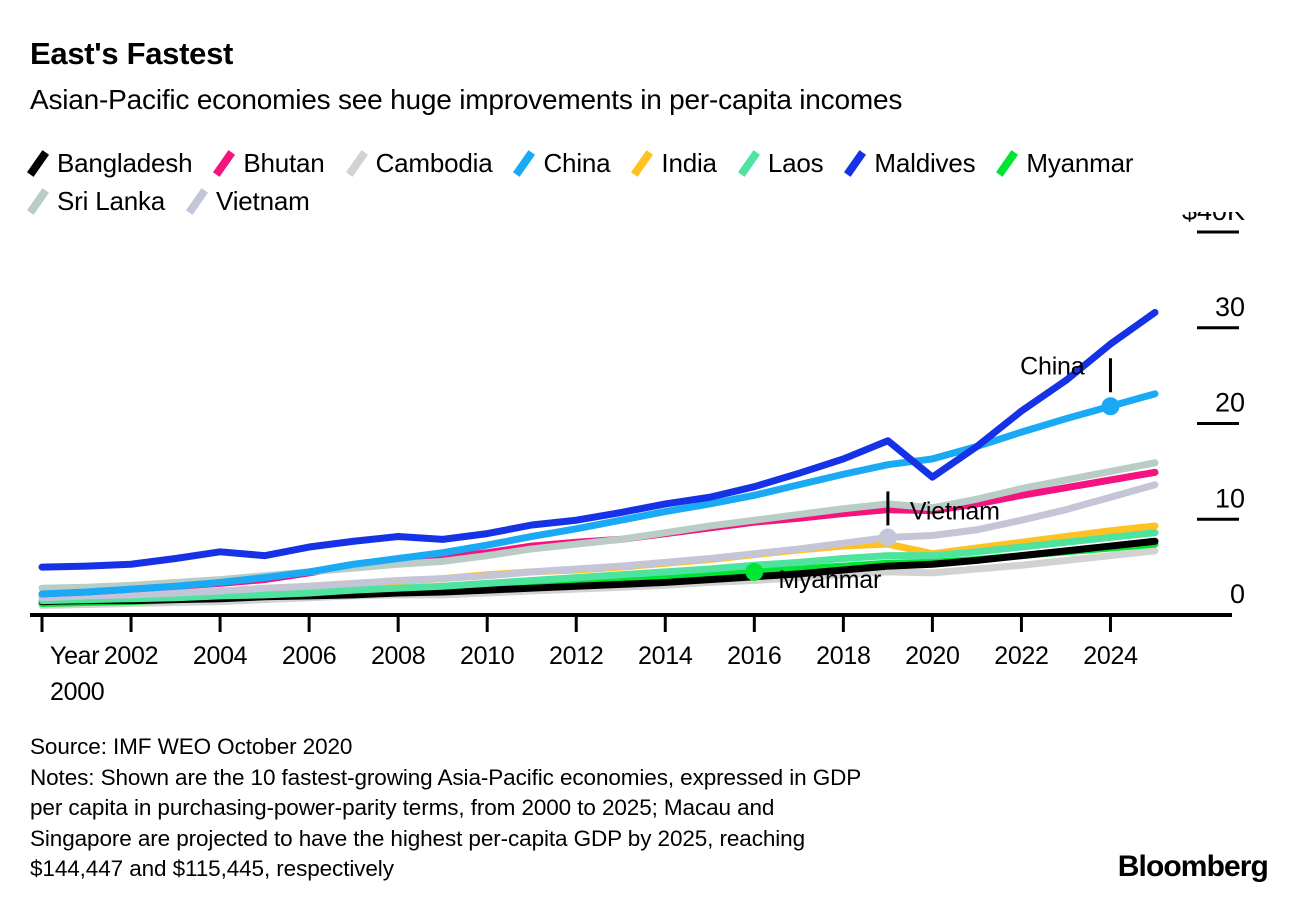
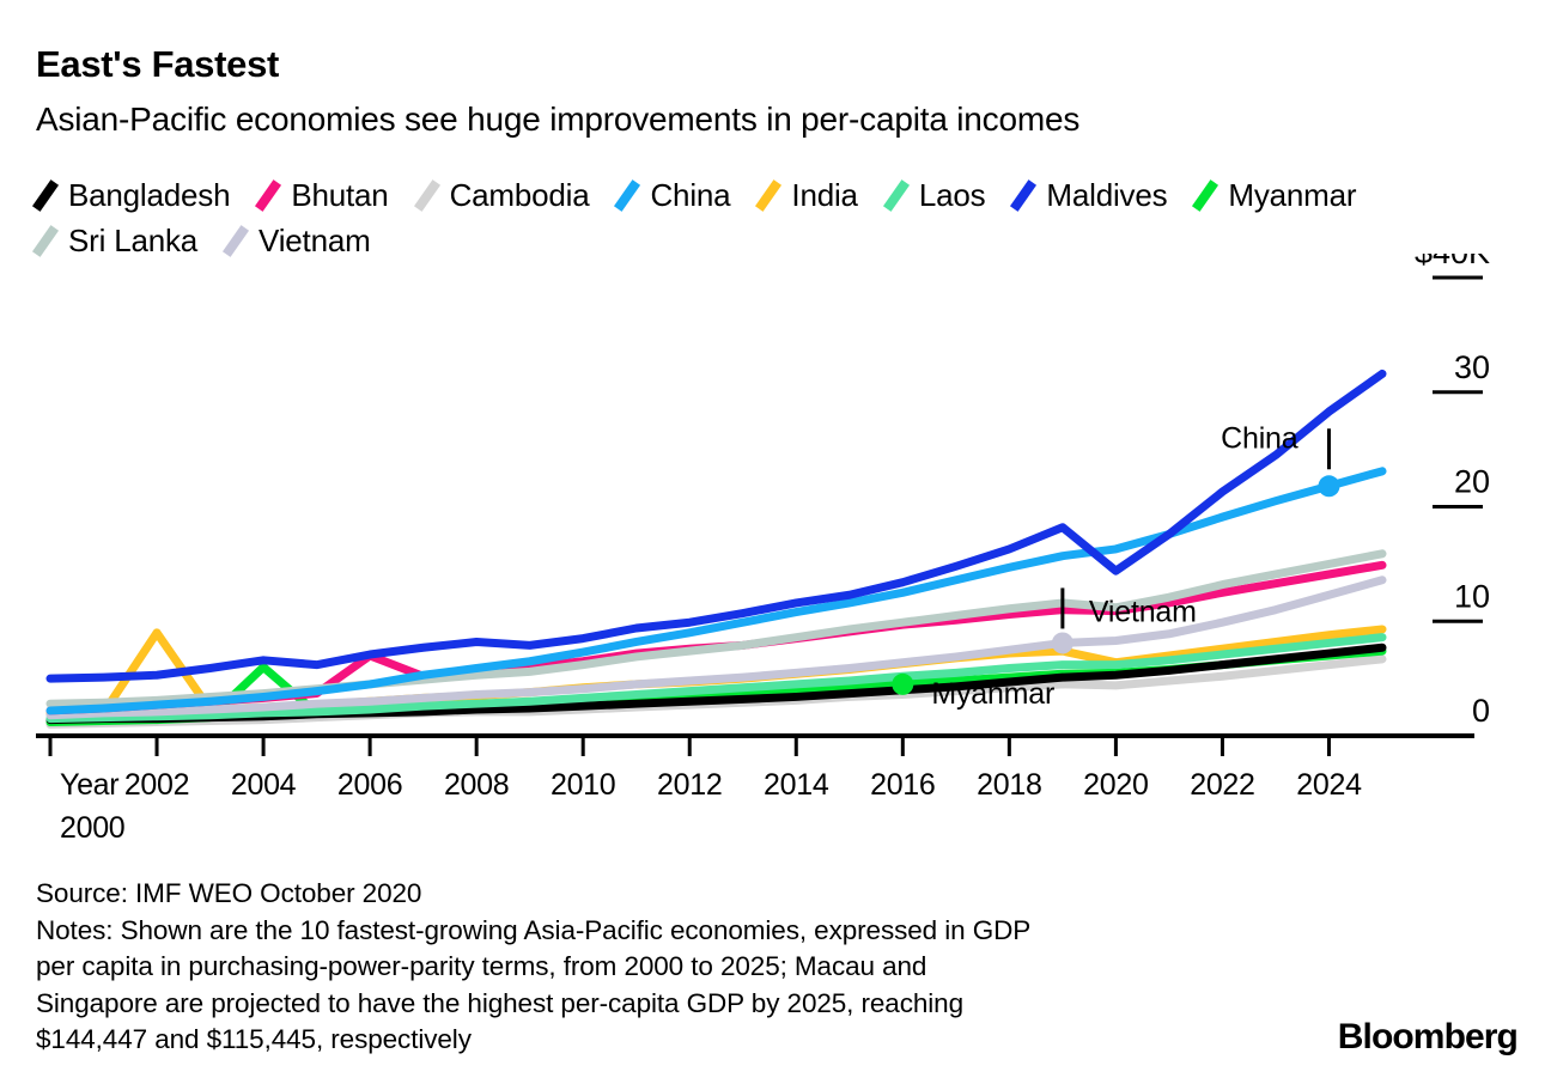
India/2002: $2K -> $9K
Myanmar/2004: $2K -> $6K
Bhutan/2006: $4K -> $7K
